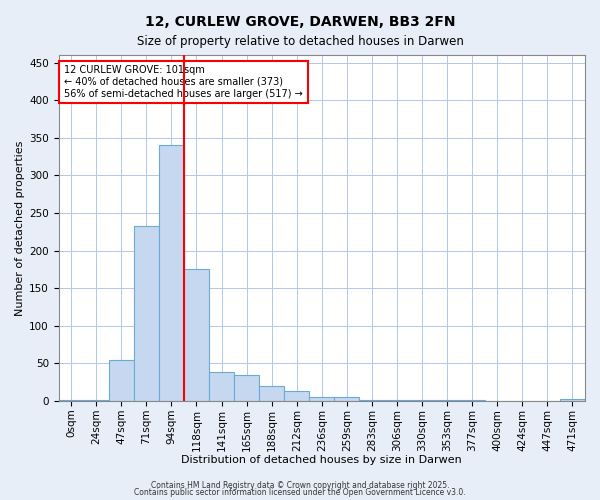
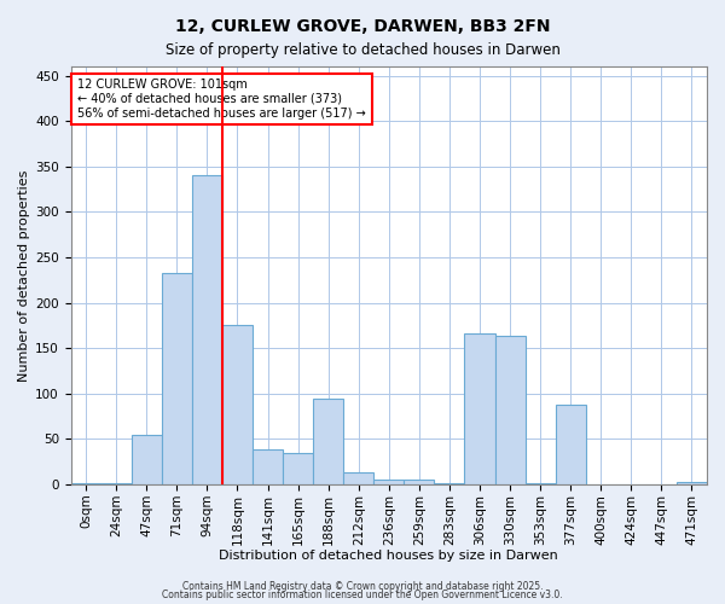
188sqm: 20 -> 94
306sqm: 2 -> 166
330sqm: 1 -> 164
377sqm: 1 -> 88
